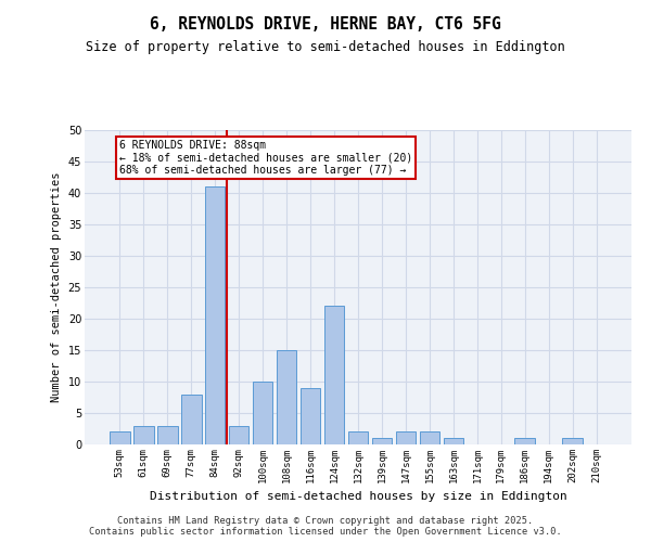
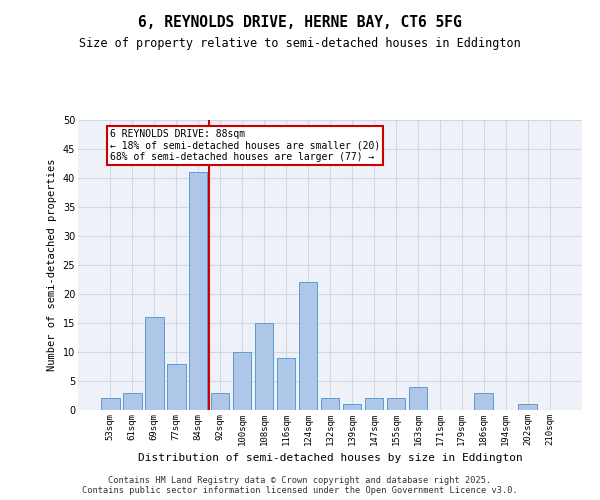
69sqm: 3 -> 16
163sqm: 1 -> 4
186sqm: 1 -> 3
